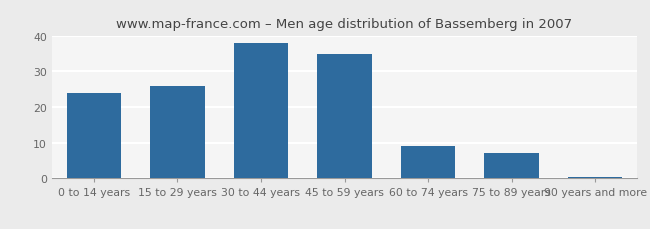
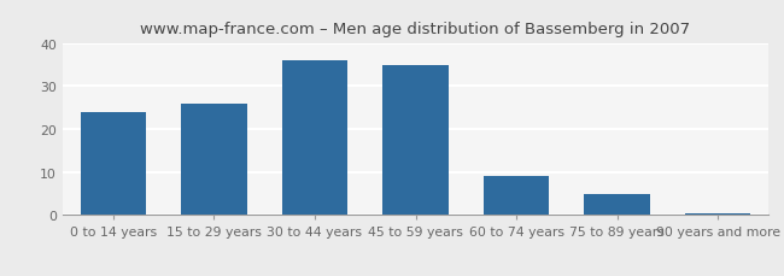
30 to 44 years: 38.0 -> 36.0
75 to 89 years: 7.0 -> 5.0
